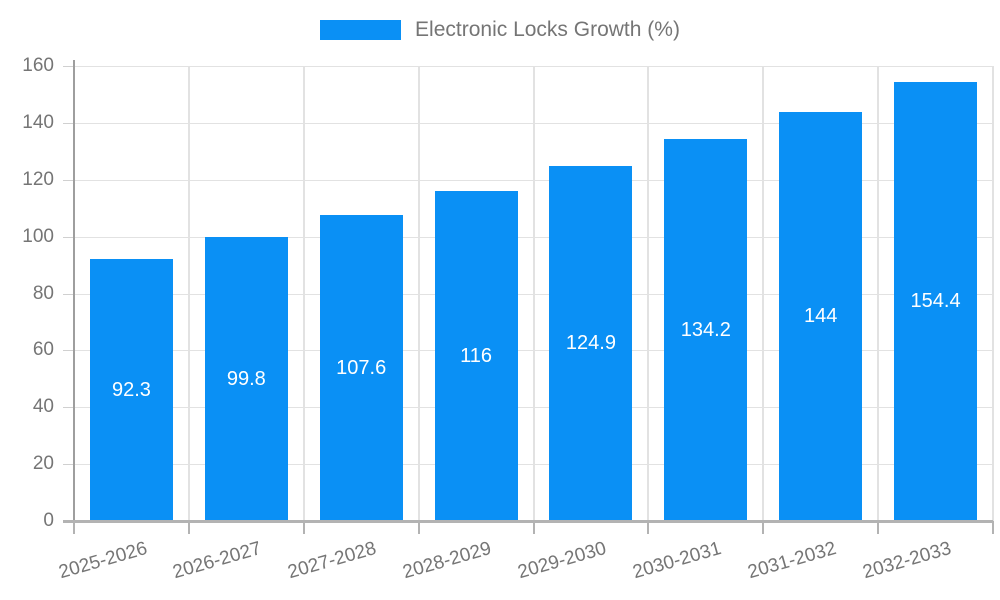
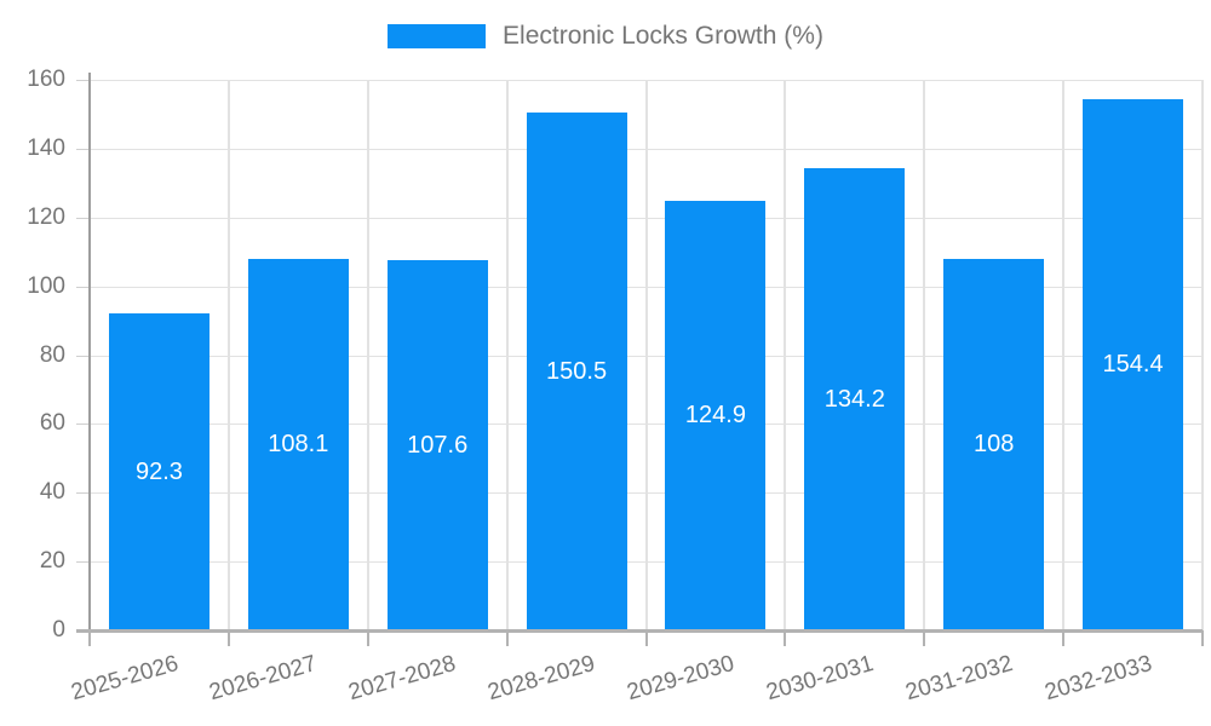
2026-2027: 99.8 -> 108.1
2028-2029: 116 -> 150.5
2031-2032: 144 -> 108
